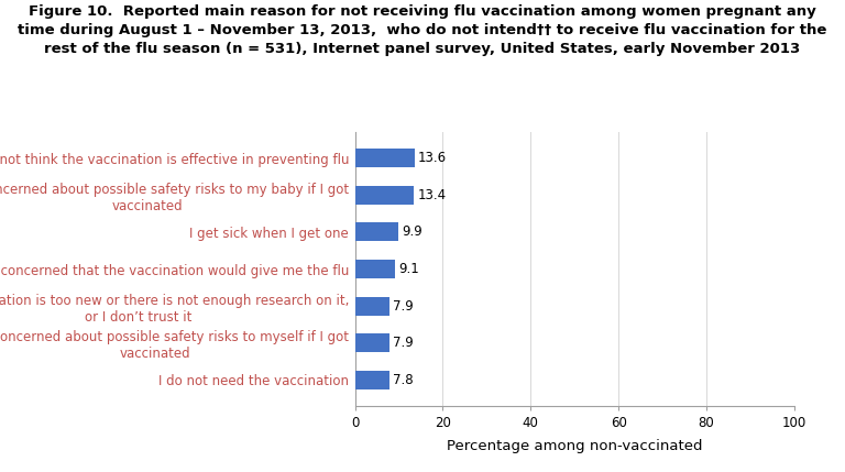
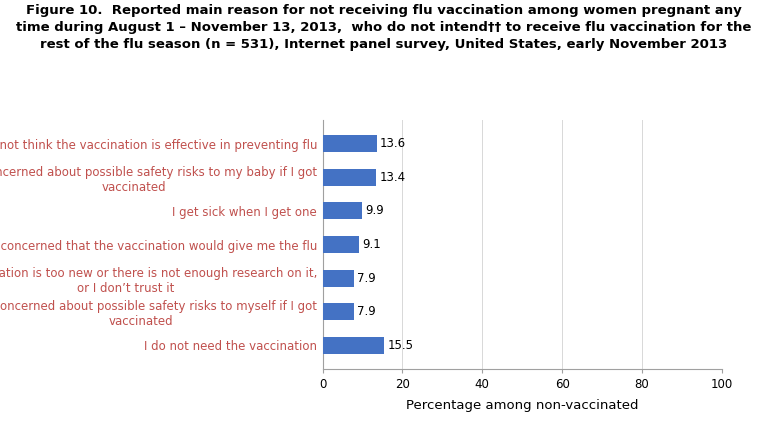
I do not need the vaccination: 7.8 -> 15.5
